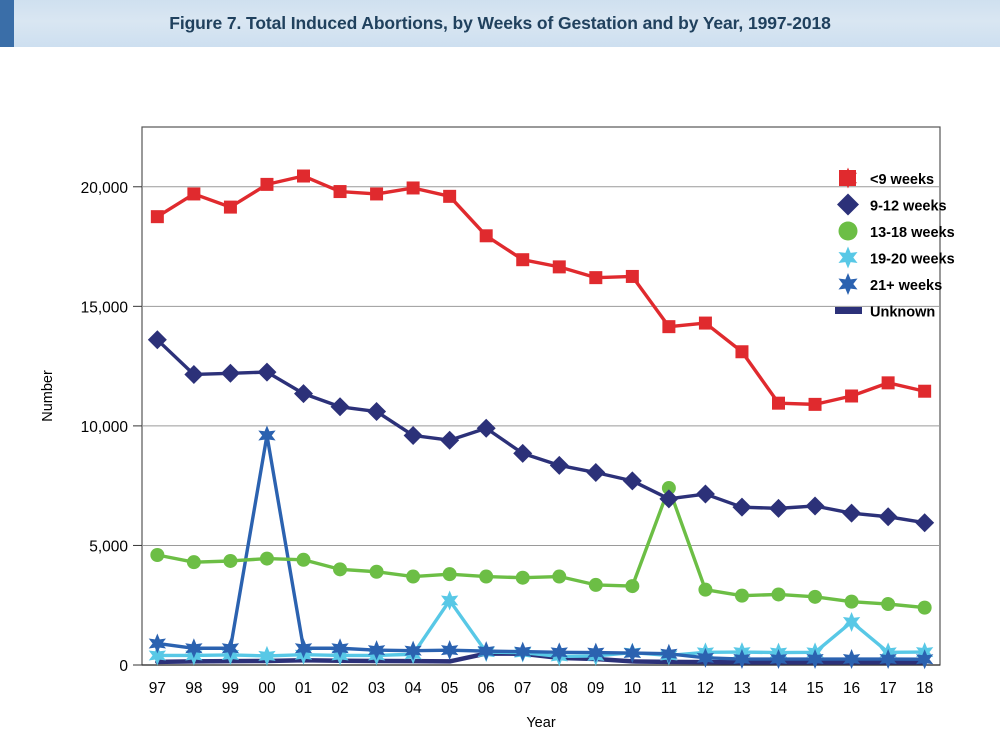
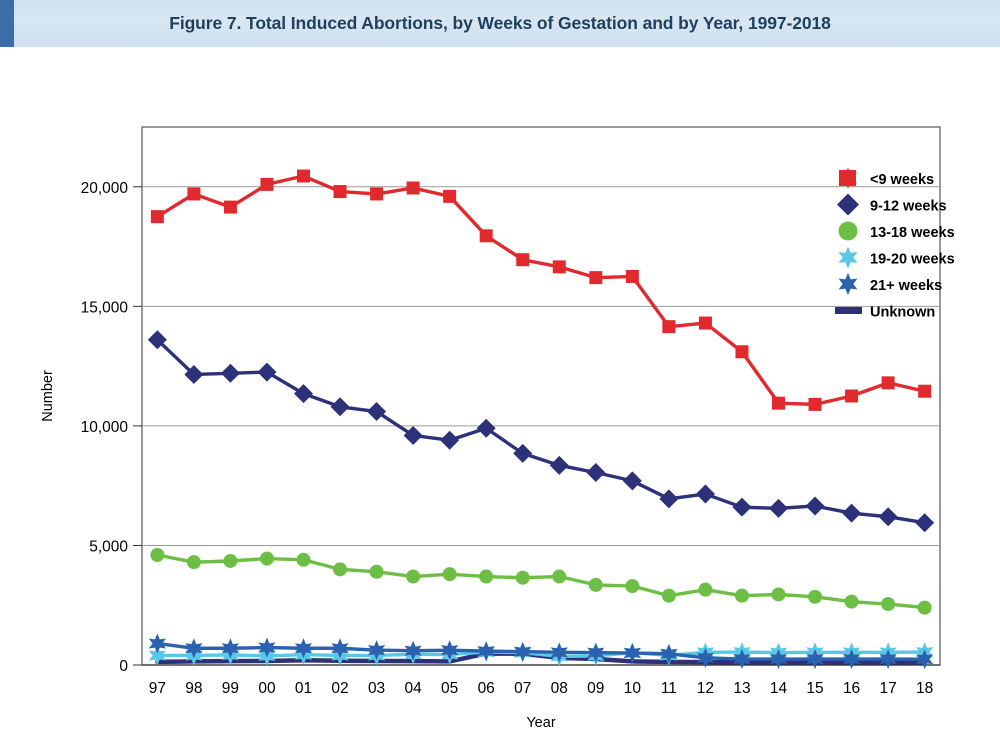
21+ weeks/00: 9600 -> 700
19-20 weeks/05: 2700 -> 400
13-18 weeks/11: 7400 -> 2900
19-20 weeks/16: 1800 -> 500
